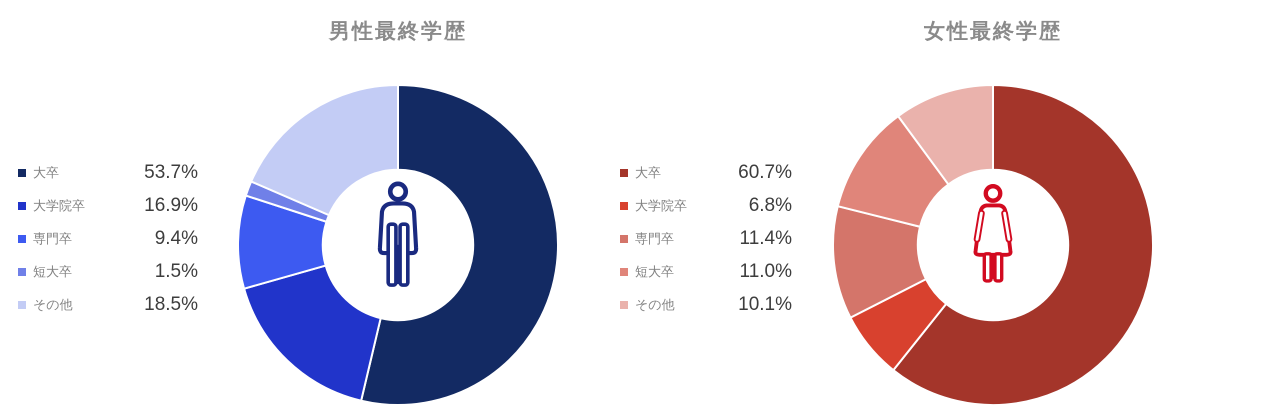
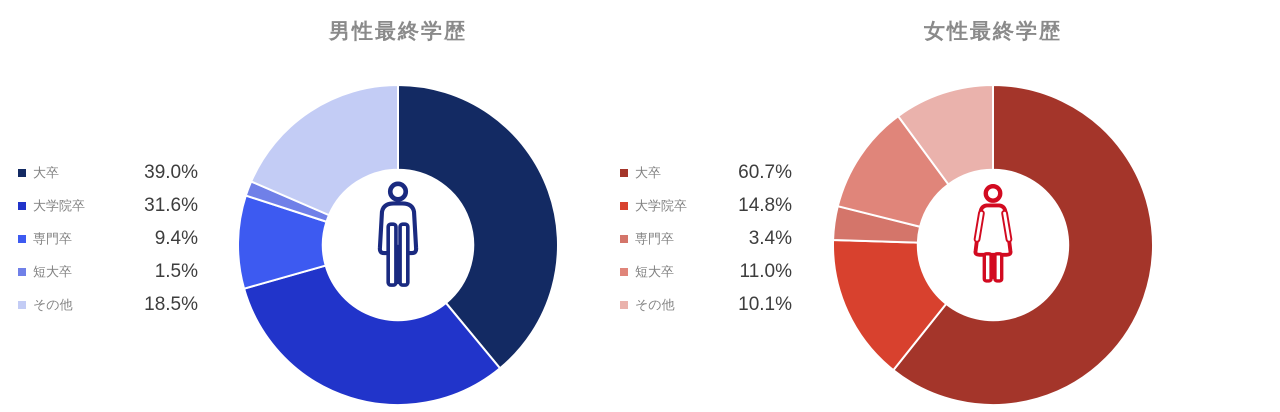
男性最終学歴/大卒: 53.7% -> 39.0%
男性最終学歴/大学院卒: 16.9% -> 31.6%
女性最終学歴/大学院卒: 6.8% -> 14.8%
女性最終学歴/専門卒: 11.4% -> 3.4%
